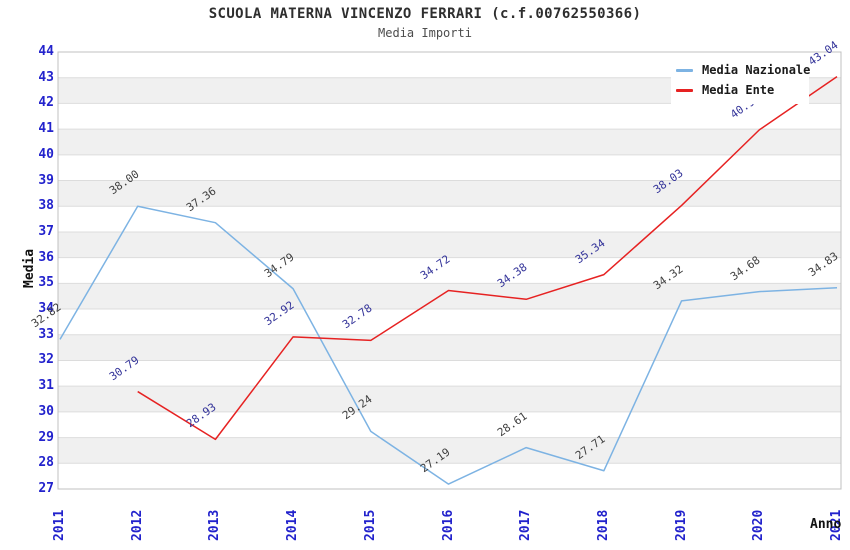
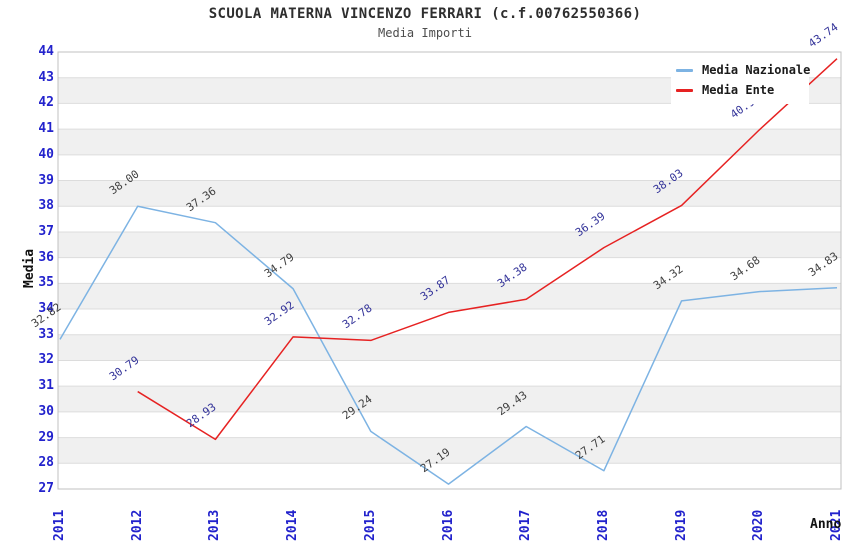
Media Ente/2016: 34.72 -> 33.87
Media Nazionale/2017: 28.61 -> 29.43
Media Ente/2018: 35.34 -> 36.39
Media Ente/2021: 43.04 -> 43.74
